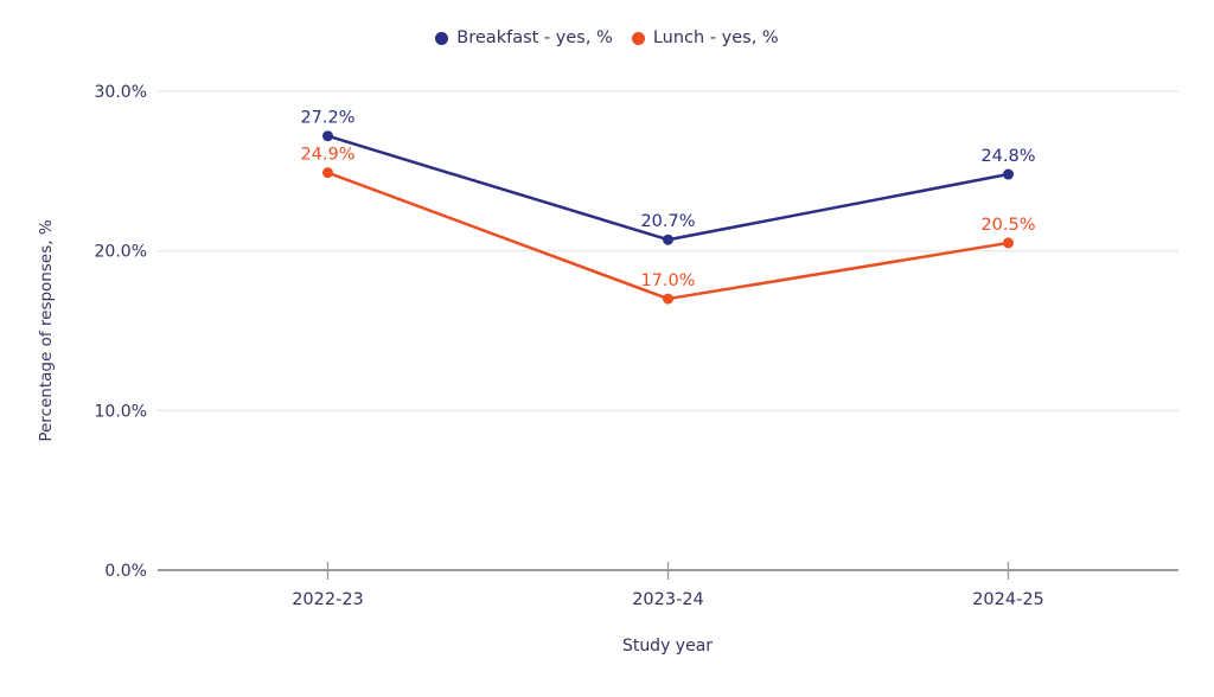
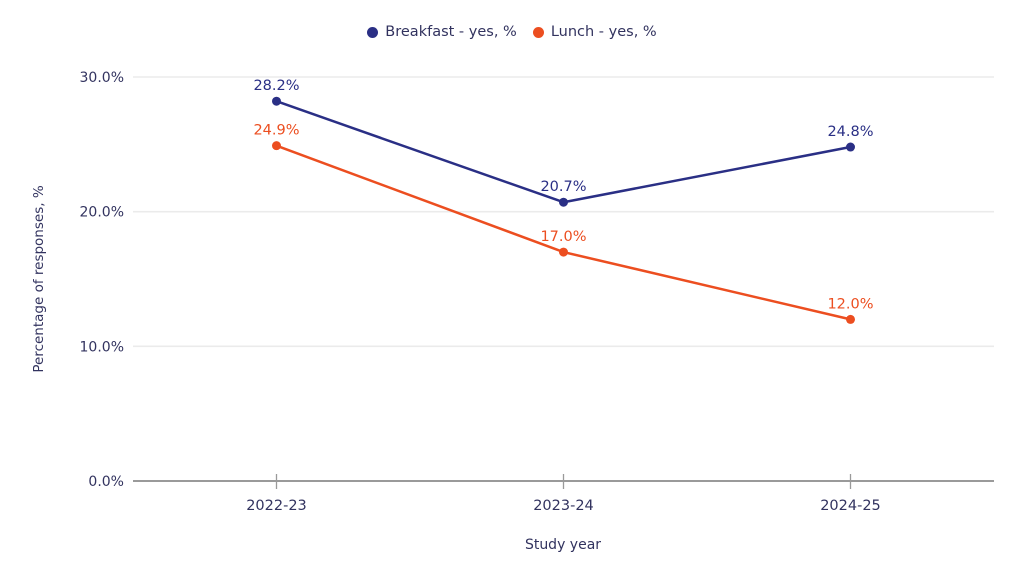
Breakfast - yes, %/2022-23: 27.2% -> 28.2%
Lunch - yes, %/2024-25: 20.5% -> 12.0%
